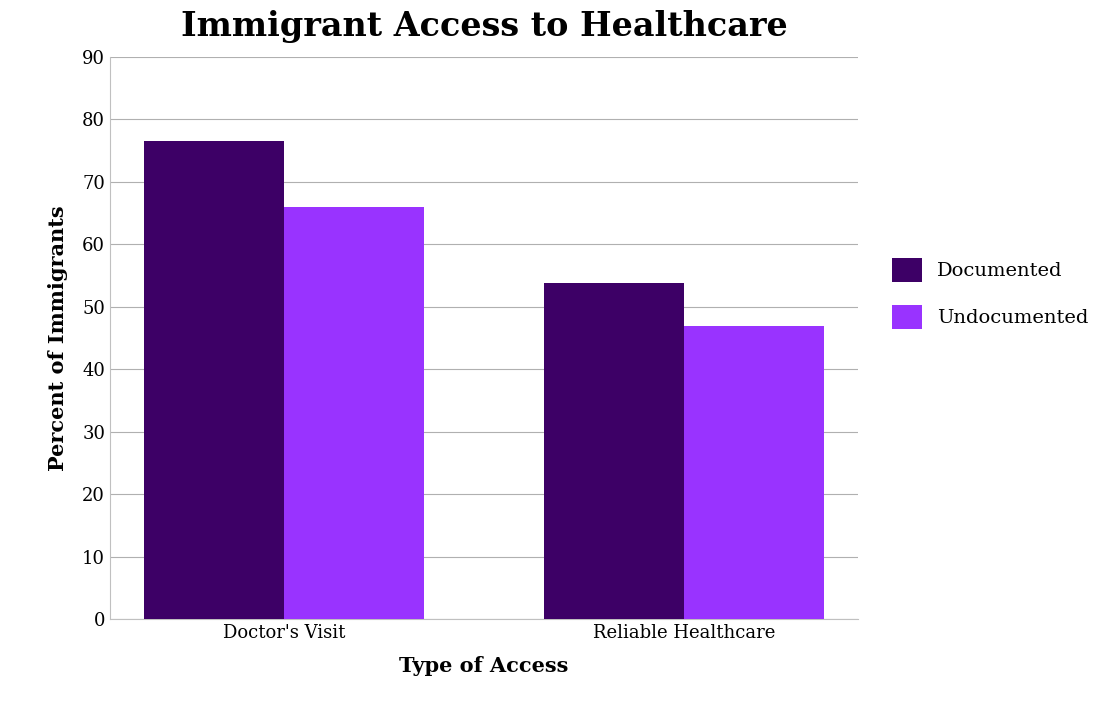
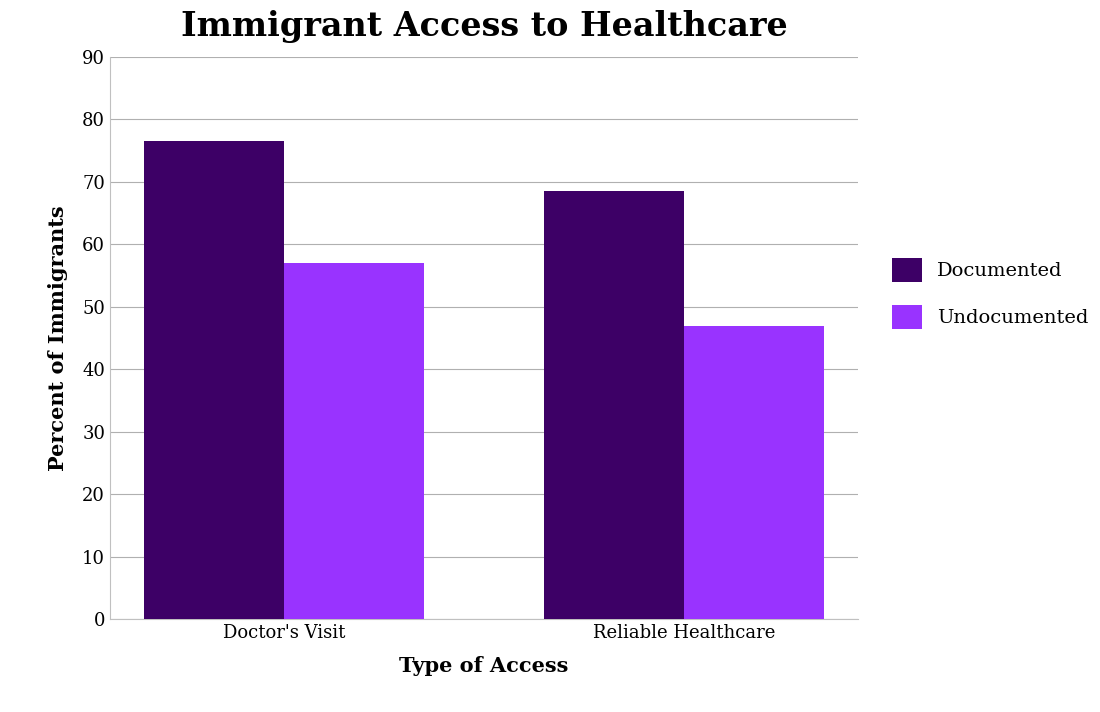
Undocumented/Doctor's Visit: 66 -> 57
Documented/Reliable Healthcare: 53.8 -> 68.5
